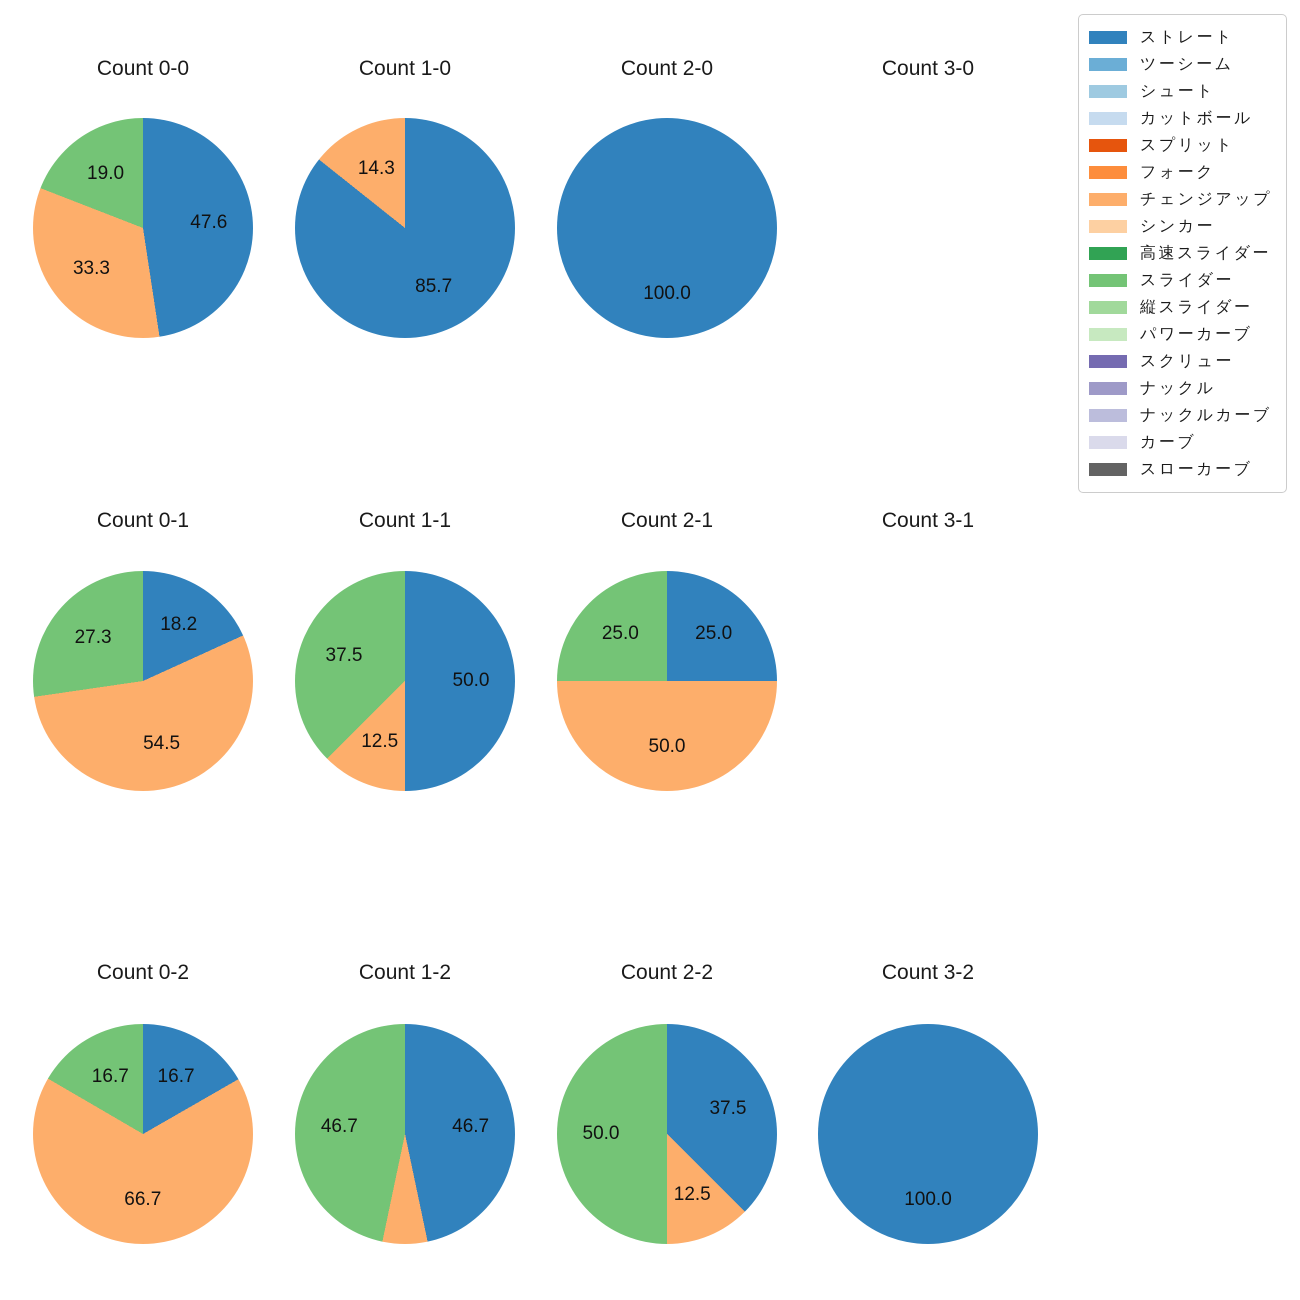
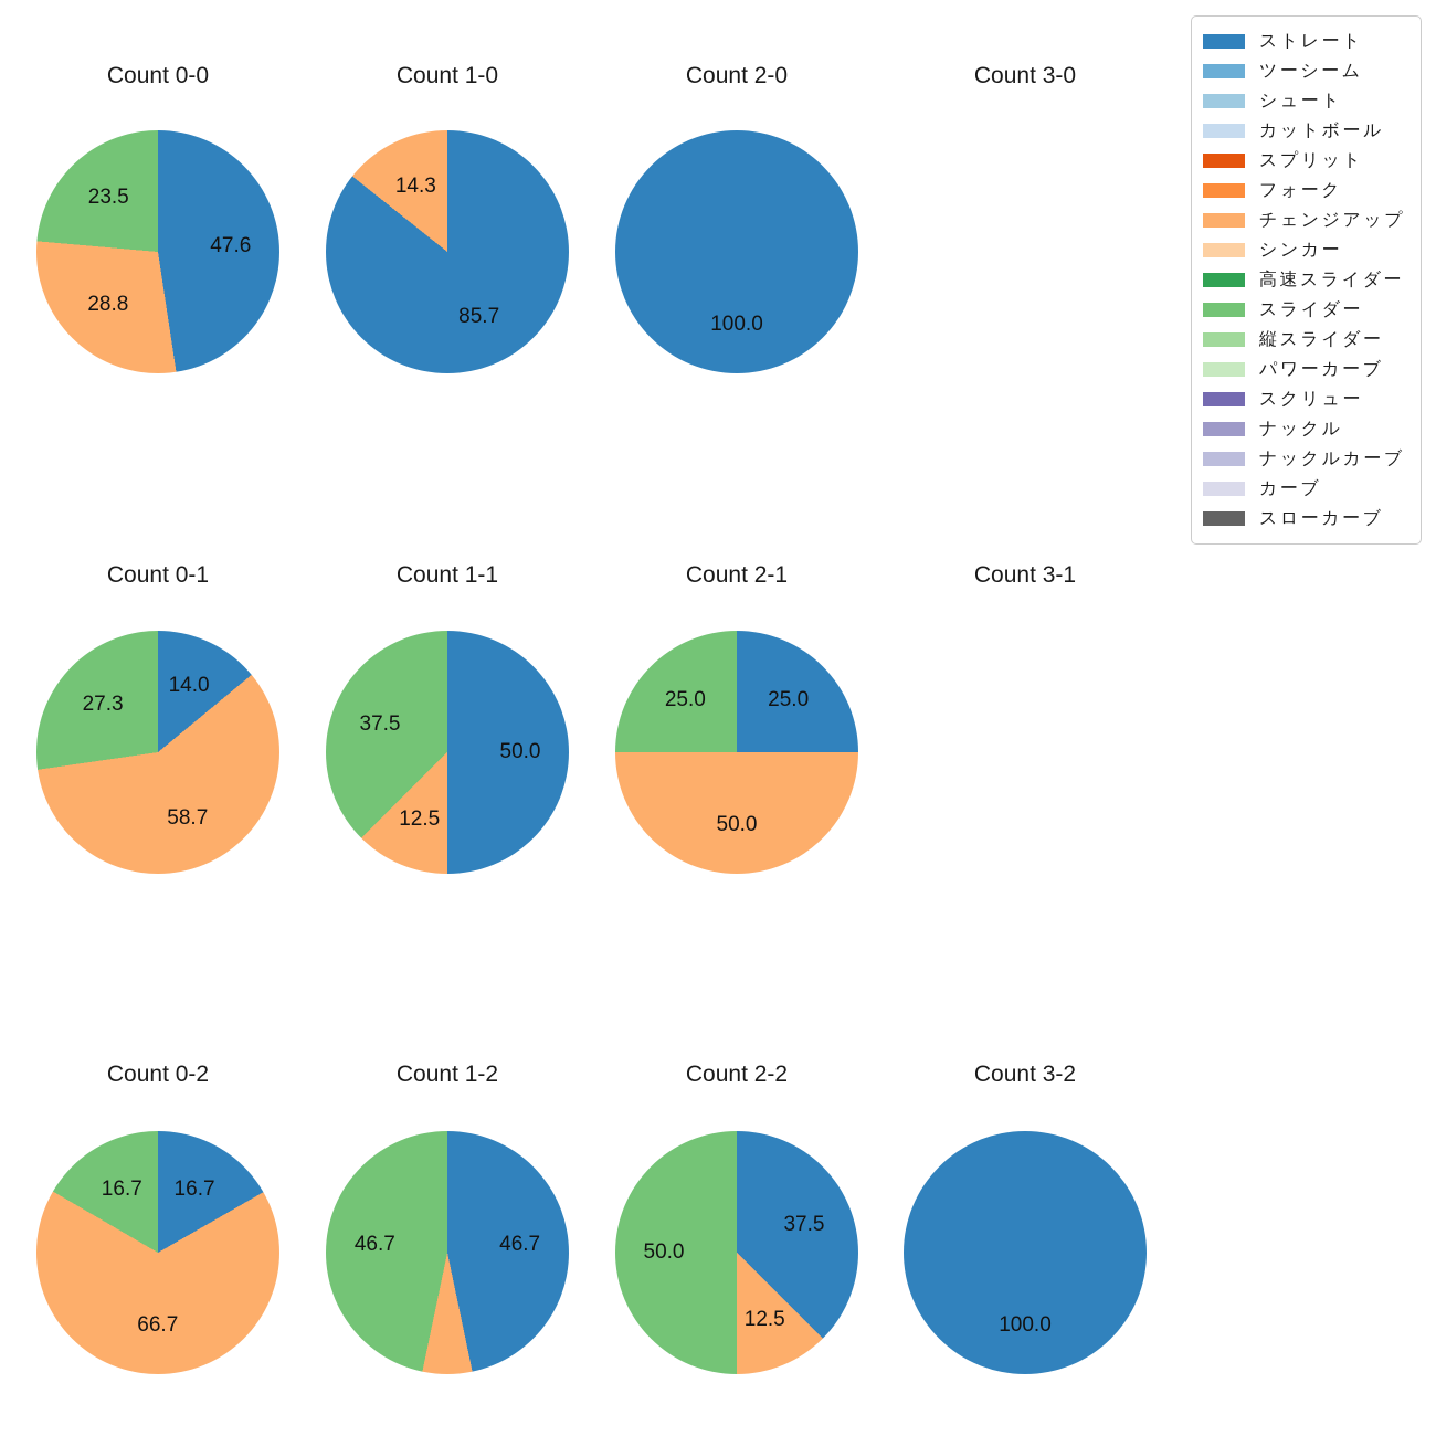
Count 0-0/チェンジアップ: 33.3 -> 28.8
Count 0-0/スライダー: 19.0 -> 23.5
Count 0-1/ストレート: 18.2 -> 14.0
Count 0-1/チェンジアップ: 54.5 -> 58.7
